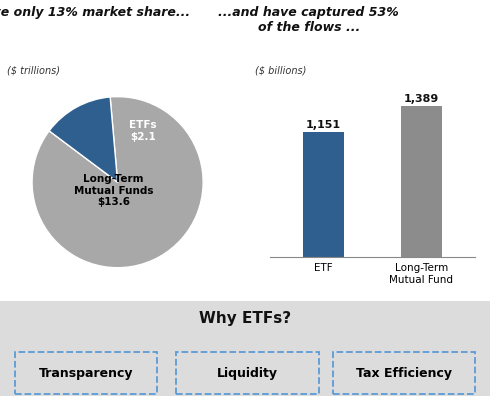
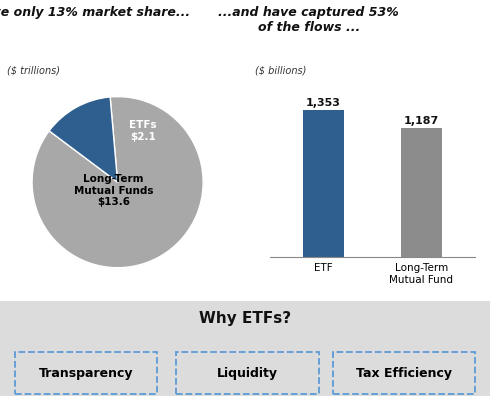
ETF: 1,151 -> 1,353
Long-Term Mutual Fund: 1,389 -> 1,187
